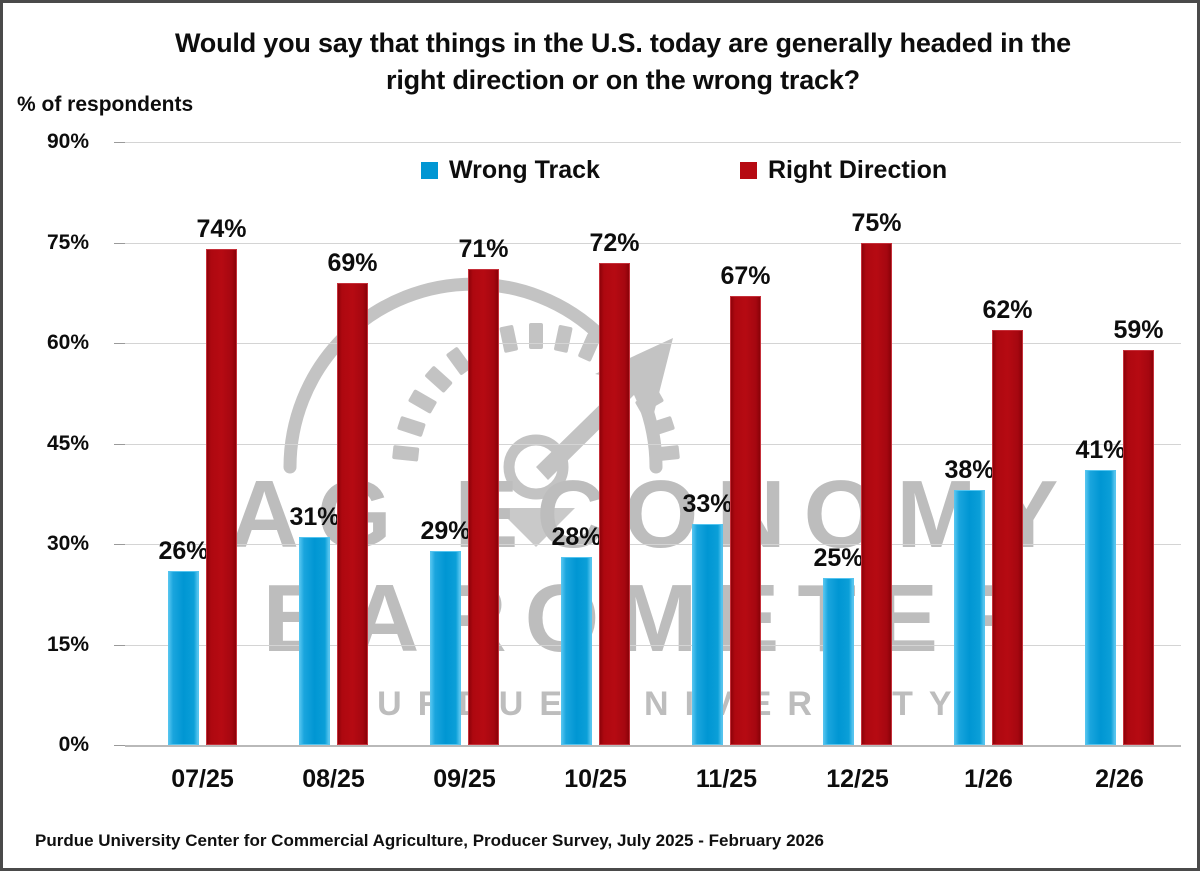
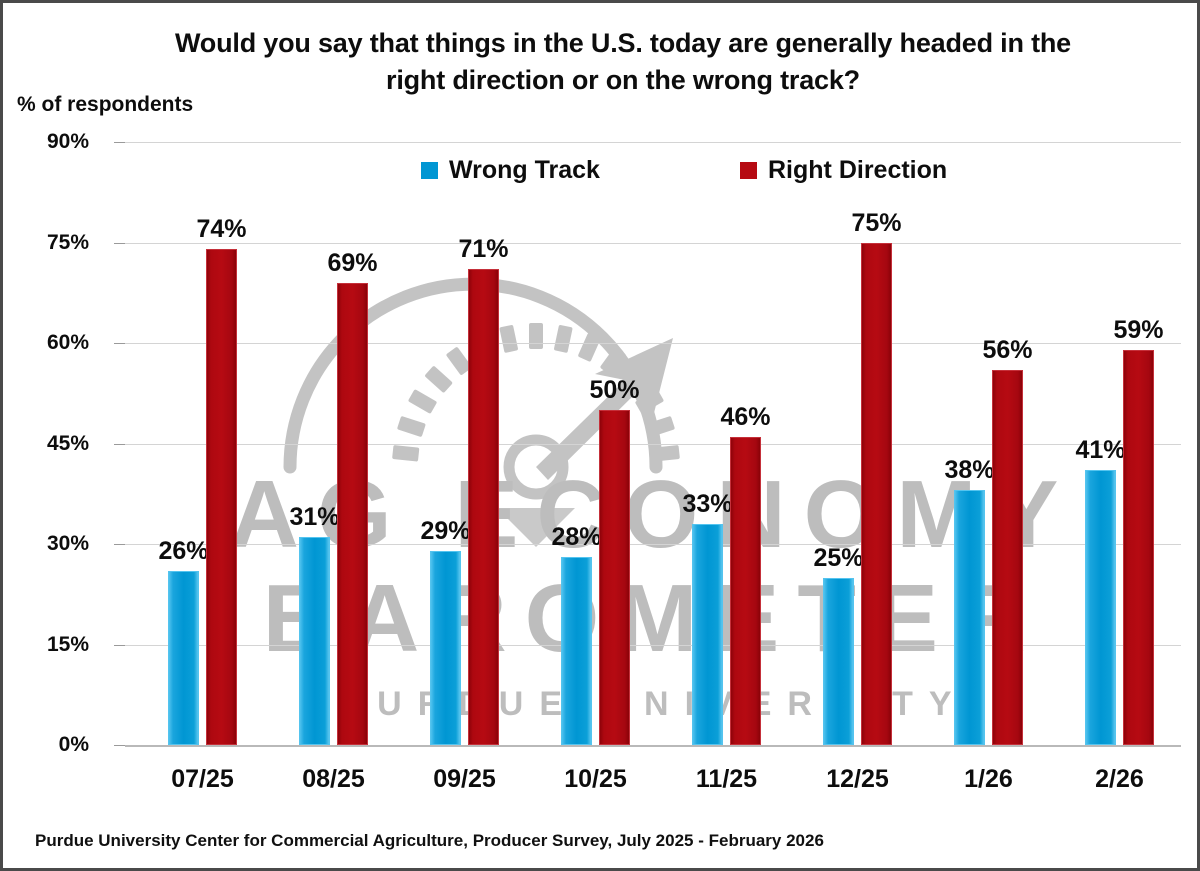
Right Direction/10/25: 72% -> 50%
Right Direction/11/25: 67% -> 46%
Right Direction/1/26: 62% -> 56%
